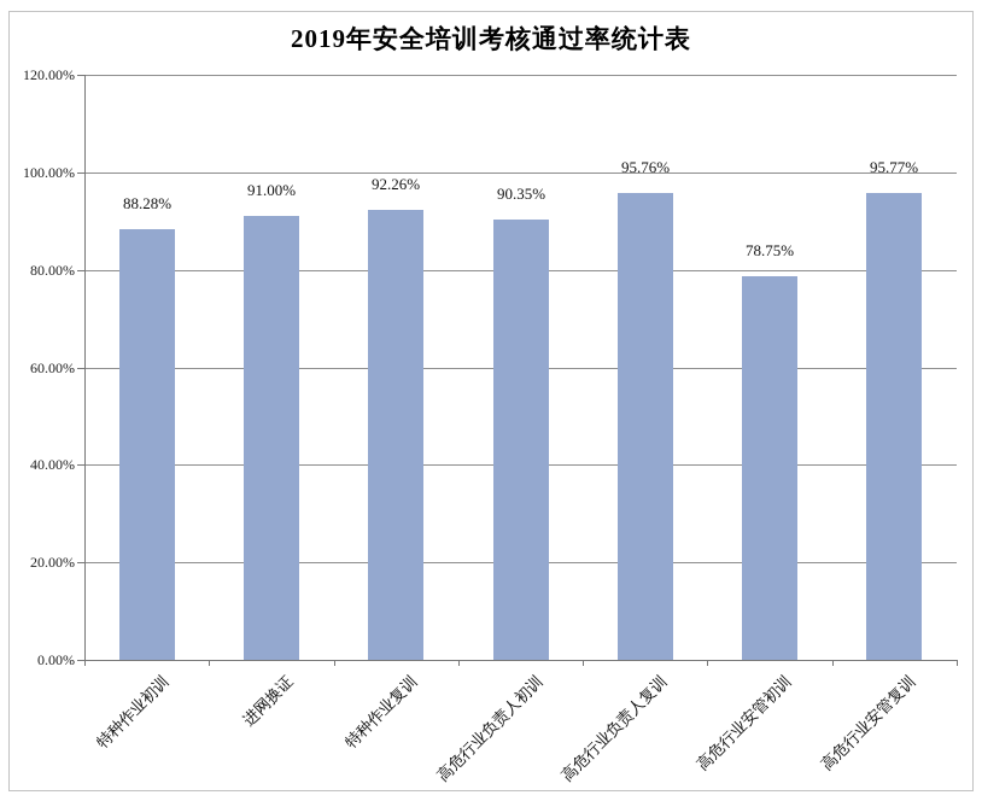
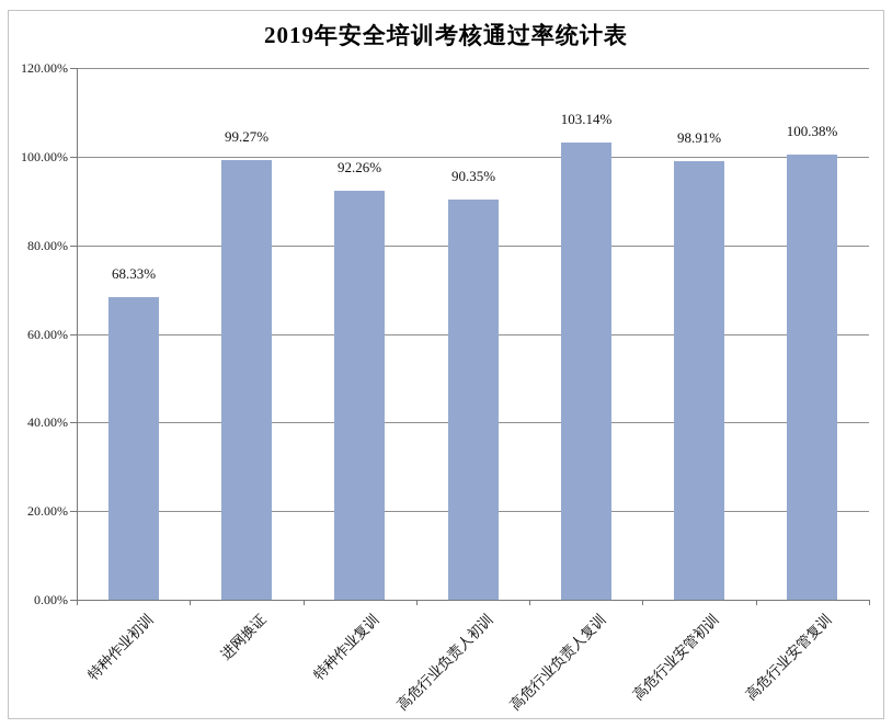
特种作业初训: 88.28% -> 68.33%
进网换证: 91.00% -> 99.27%
高危行业负责人复训: 95.76% -> 103.14%
高危行业安管初训: 78.75% -> 98.91%
高危行业安管复训: 95.77% -> 100.38%
